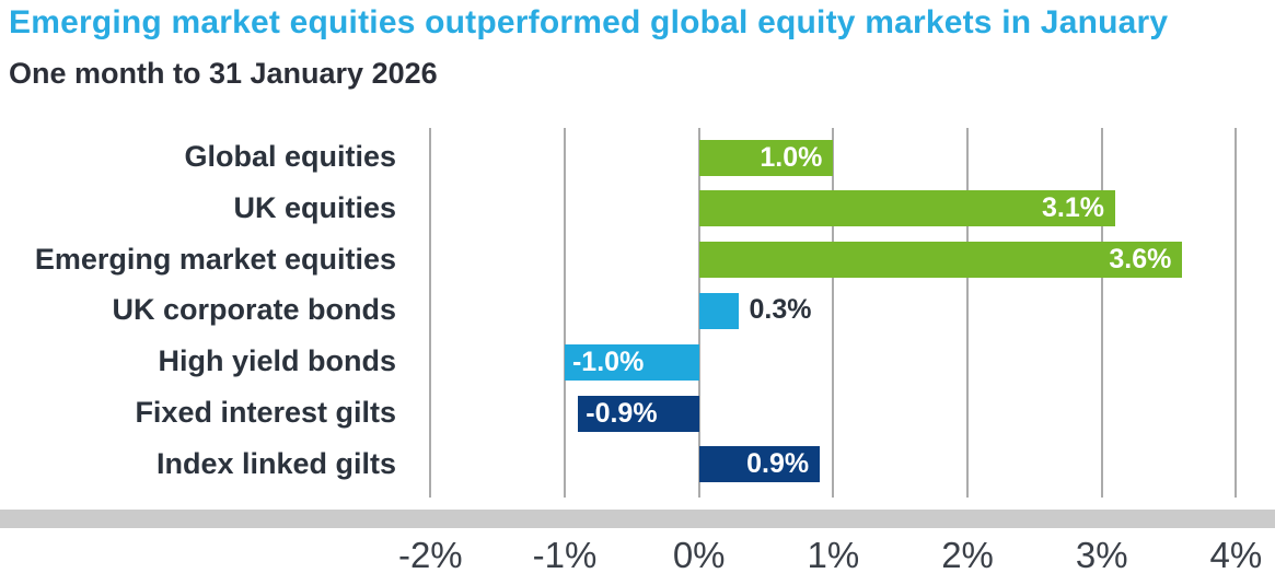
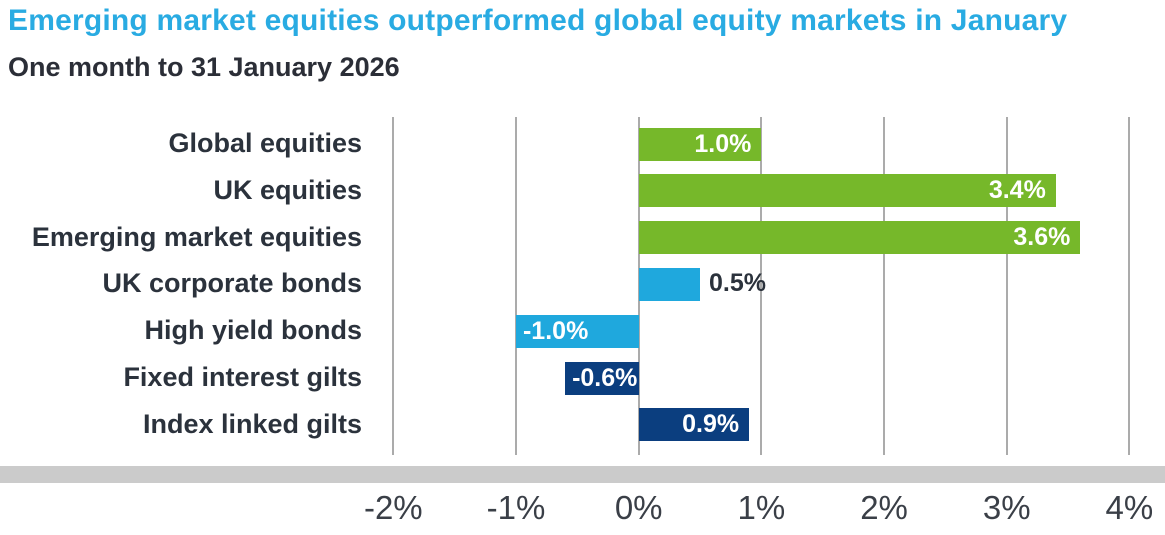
UK equities: 3.1% -> 3.4%
UK corporate bonds: 0.3% -> 0.5%
Fixed interest gilts: -0.9% -> -0.6%
